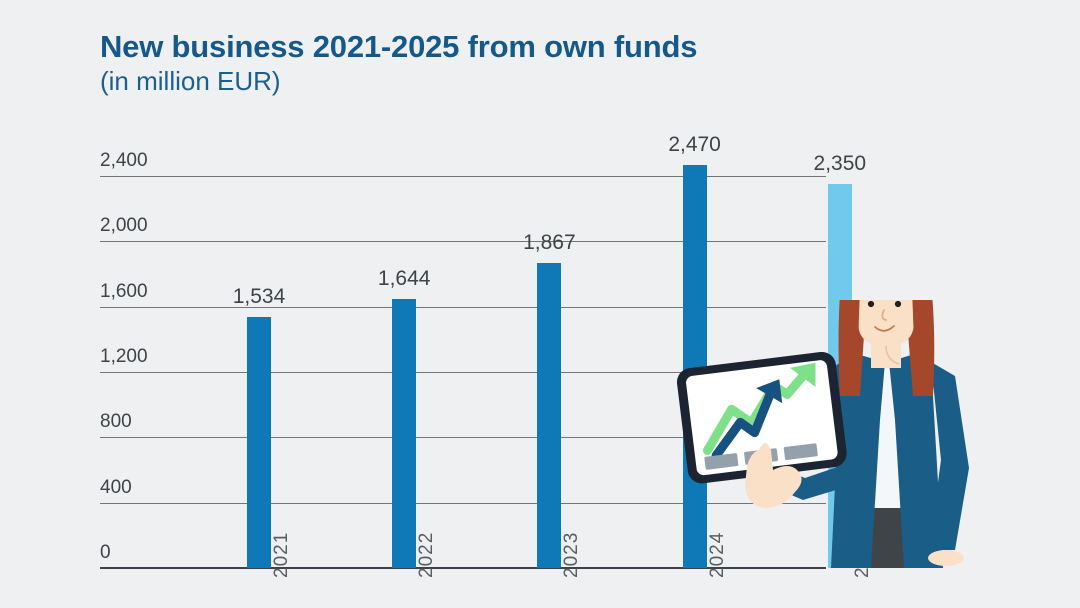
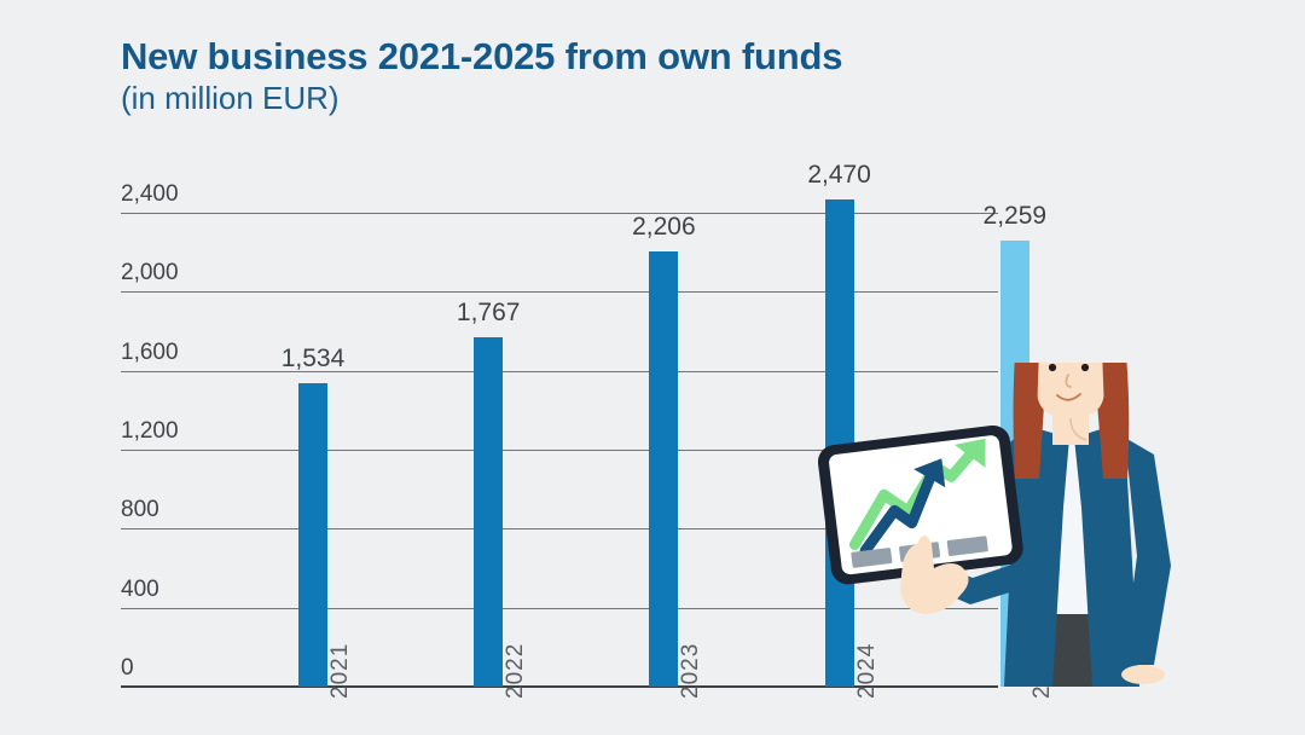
2022: 1,644 -> 1,767
2023: 1,867 -> 2,206
2025: 2,350 -> 2,259
